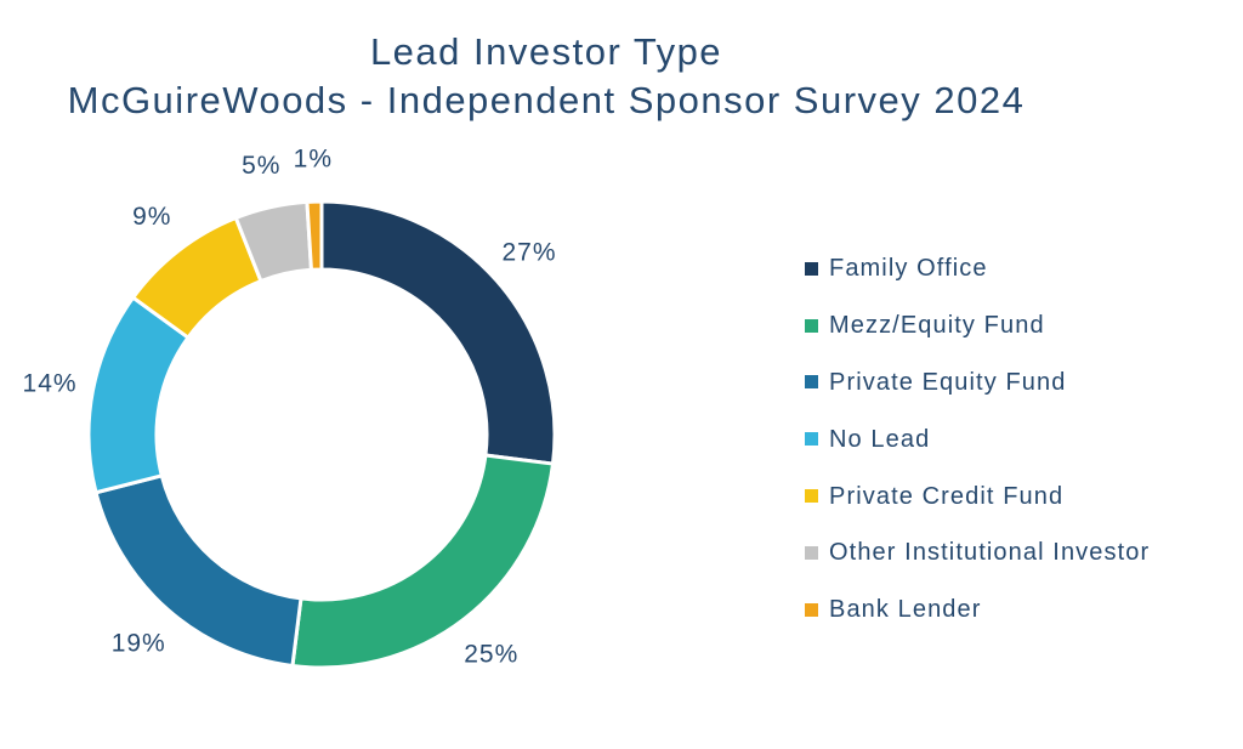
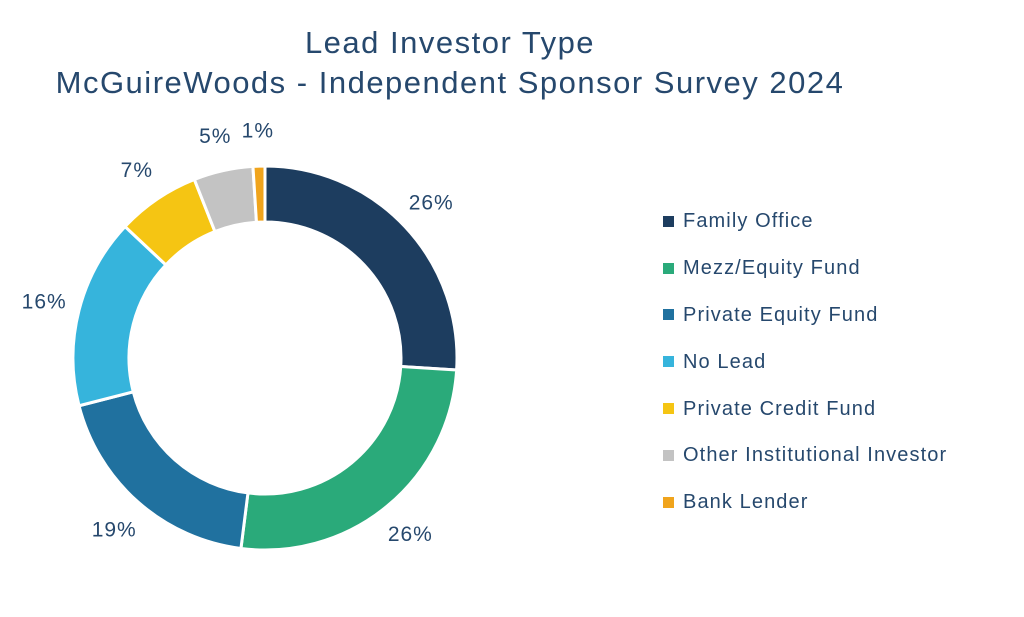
Family Office: 27% -> 26%
Mezz/Equity Fund: 25% -> 26%
No Lead: 14% -> 16%
Private Credit Fund: 9% -> 7%
